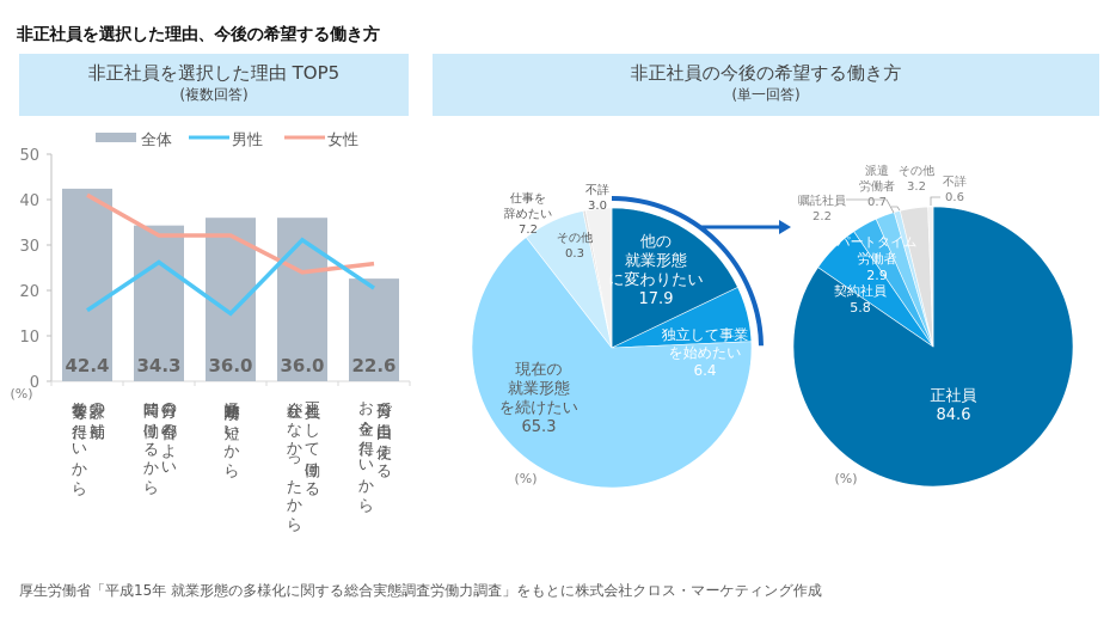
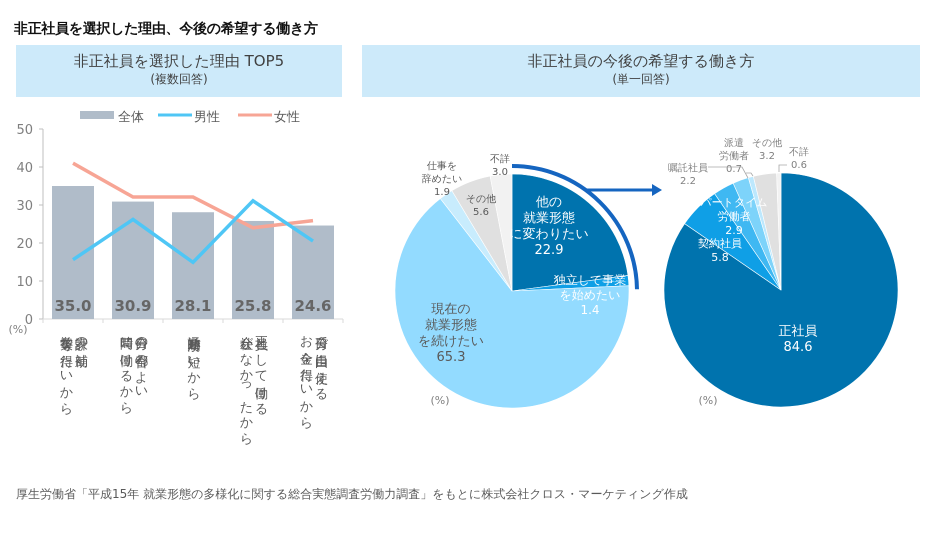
非正社員を選択した理由 TOP5/全体/家計の補助、学費等を得たいから: 42.4 -> 35.0
非正社員を選択した理由 TOP5/全体/自分の都合のよい時間に働けるから: 34.3 -> 30.9
非正社員を選択した理由 TOP5/全体/通勤時間が短いから: 36.0 -> 28.1
非正社員を選択した理由 TOP5/全体/正社員として働ける会社がなかったから: 36.0 -> 25.8
非正社員を選択した理由 TOP5/全体/自分で自由に使えるお金を得たいから: 22.6 -> 24.6
非正社員の今後の希望する働き方/他の就業形態に変わりたい: 17.9 -> 22.9
非正社員の今後の希望する働き方/独立して事業を始めたい: 6.4 -> 1.4
非正社員の今後の希望する働き方/仕事を辞めたい: 7.2 -> 1.9
非正社員の今後の希望する働き方/その他: 0.3 -> 5.6
